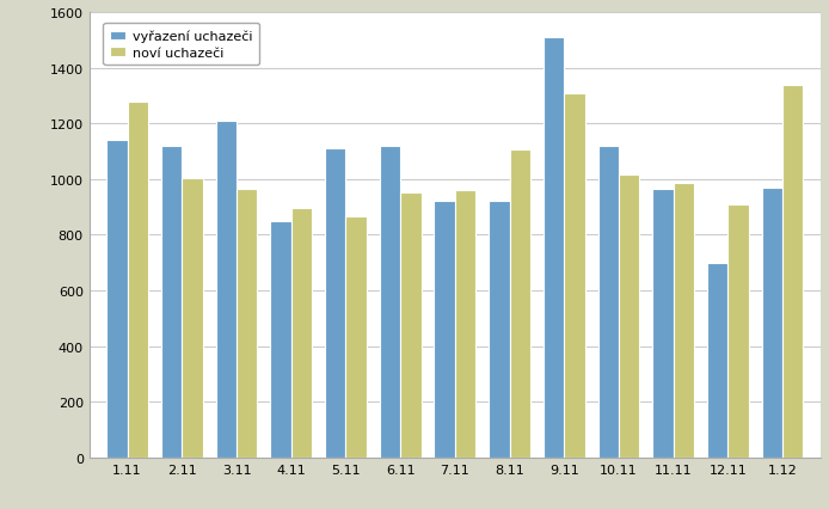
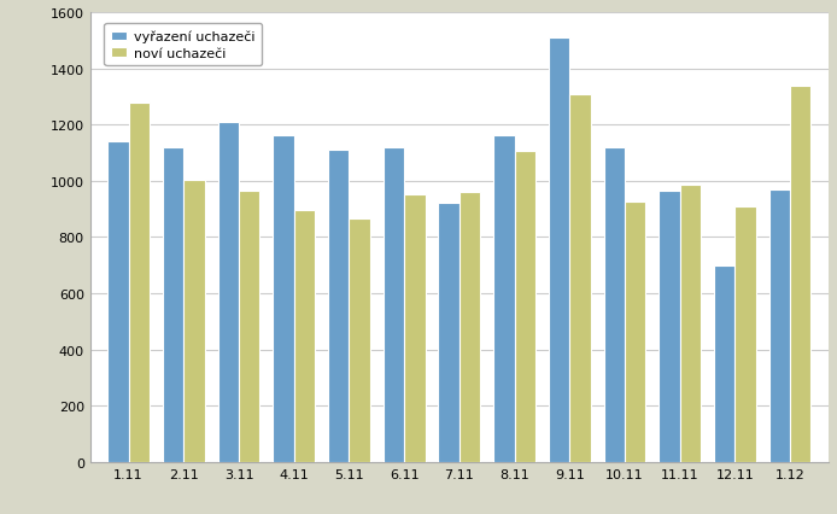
vyřazení uchazeči/4.11: 850 -> 1160
vyřazení uchazeči/8.11: 920 -> 1160
noví uchazeči/10.11: 1015 -> 925
